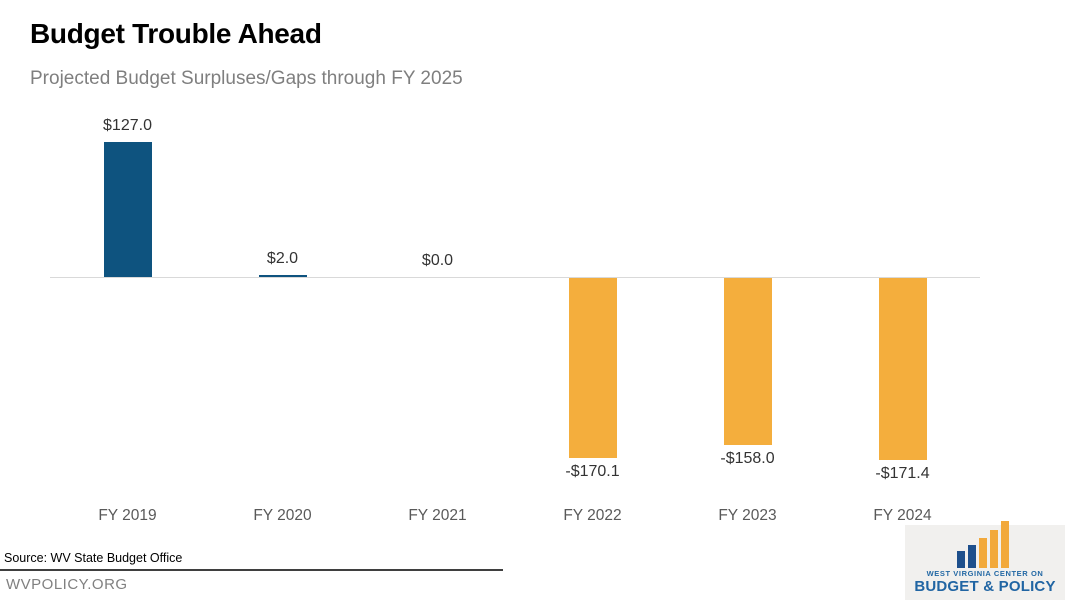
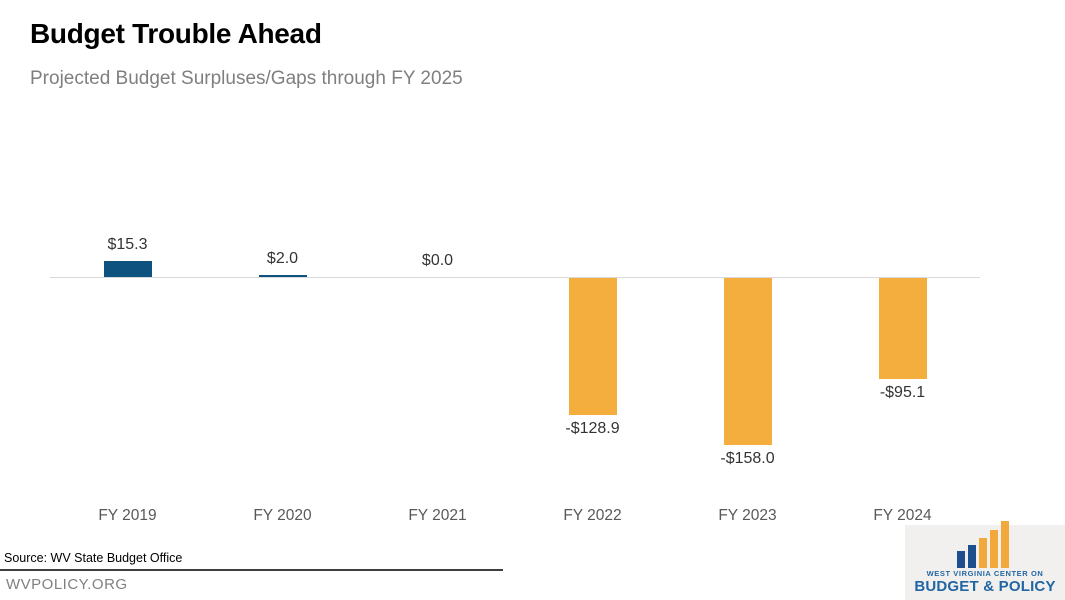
FY 2019: $127.0 -> $15.3
FY 2022: -$170.1 -> -$128.9
FY 2024: -$171.4 -> -$95.1
